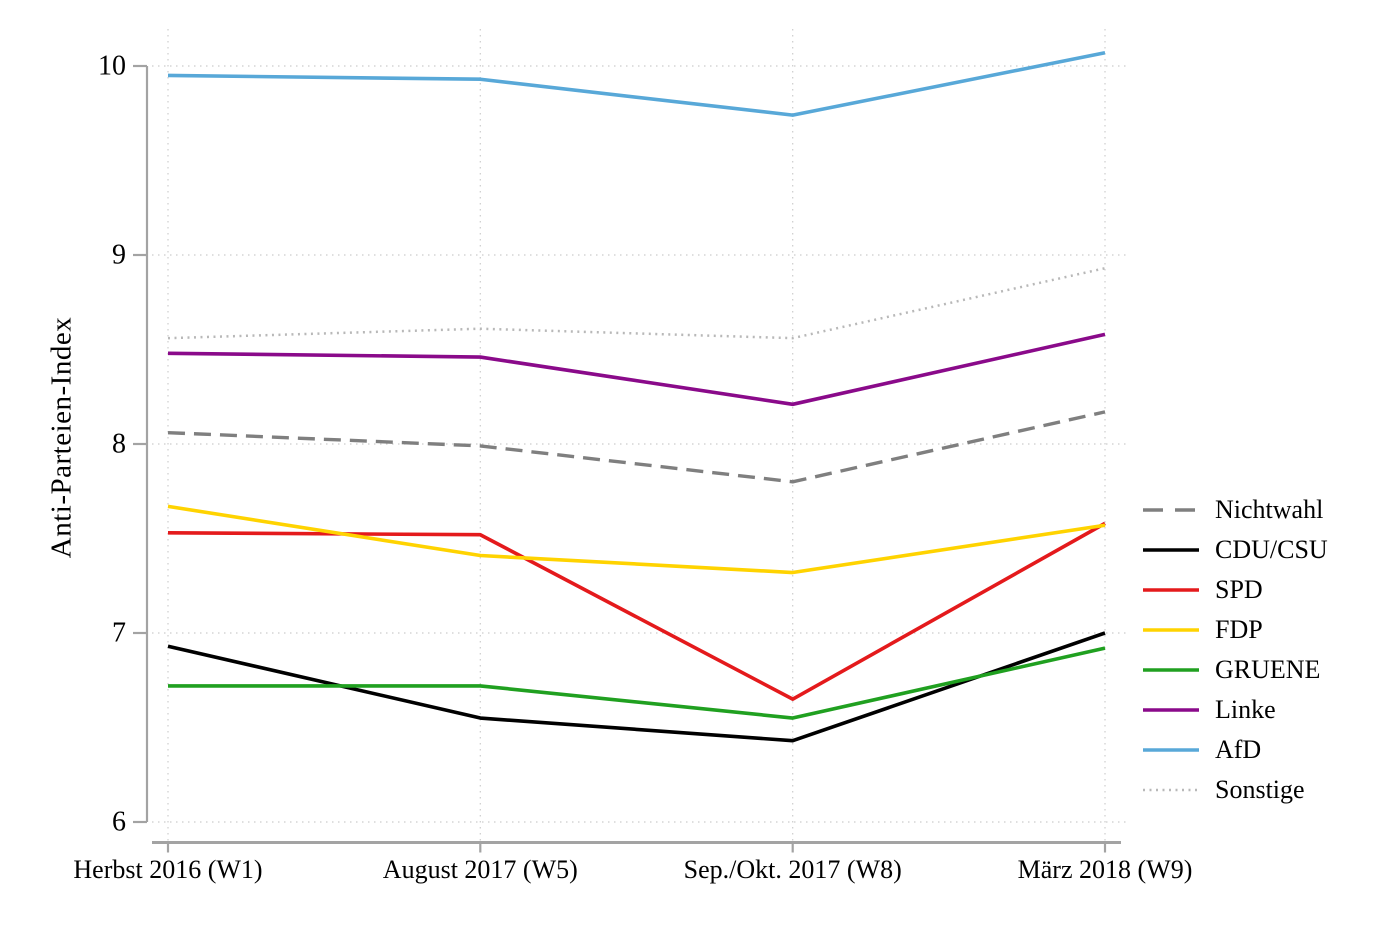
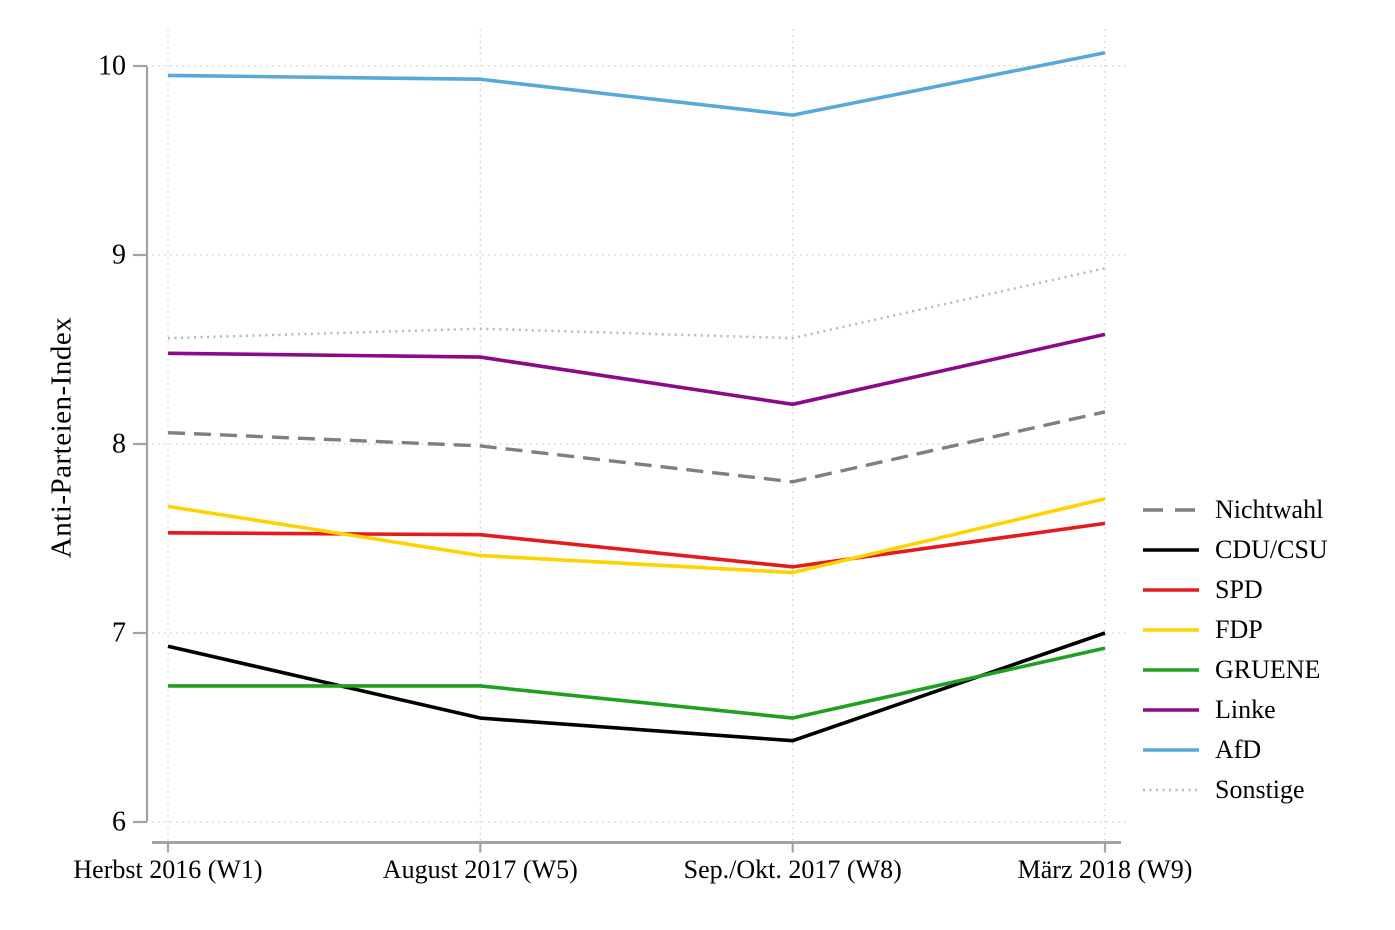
SPD/Sep./Okt. 2017 (W8): 6.65 -> 7.35
FDP/März 2018 (W9): 7.57 -> 7.71
